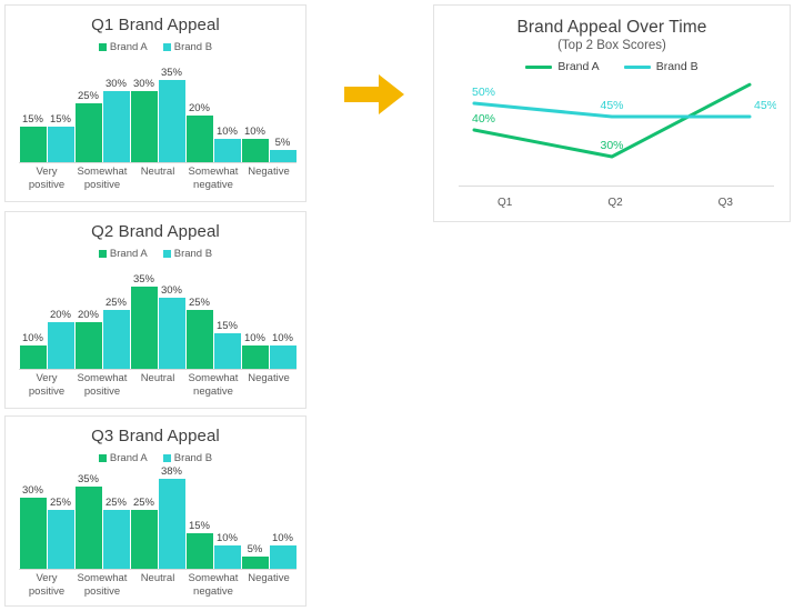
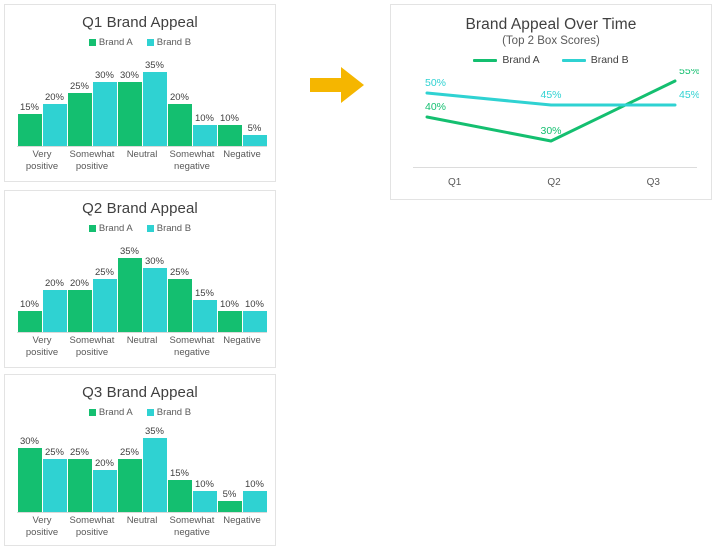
Q1 Brand Appeal/Brand B/Very positive: 15% -> 20%
Q3 Brand Appeal/Brand A/Somewhat positive: 35% -> 25%
Q3 Brand Appeal/Brand B/Somewhat positive: 25% -> 20%
Q3 Brand Appeal/Brand B/Neutral: 38% -> 35%
Brand Appeal Over Time/Brand A/Q3: 57% -> 55%
